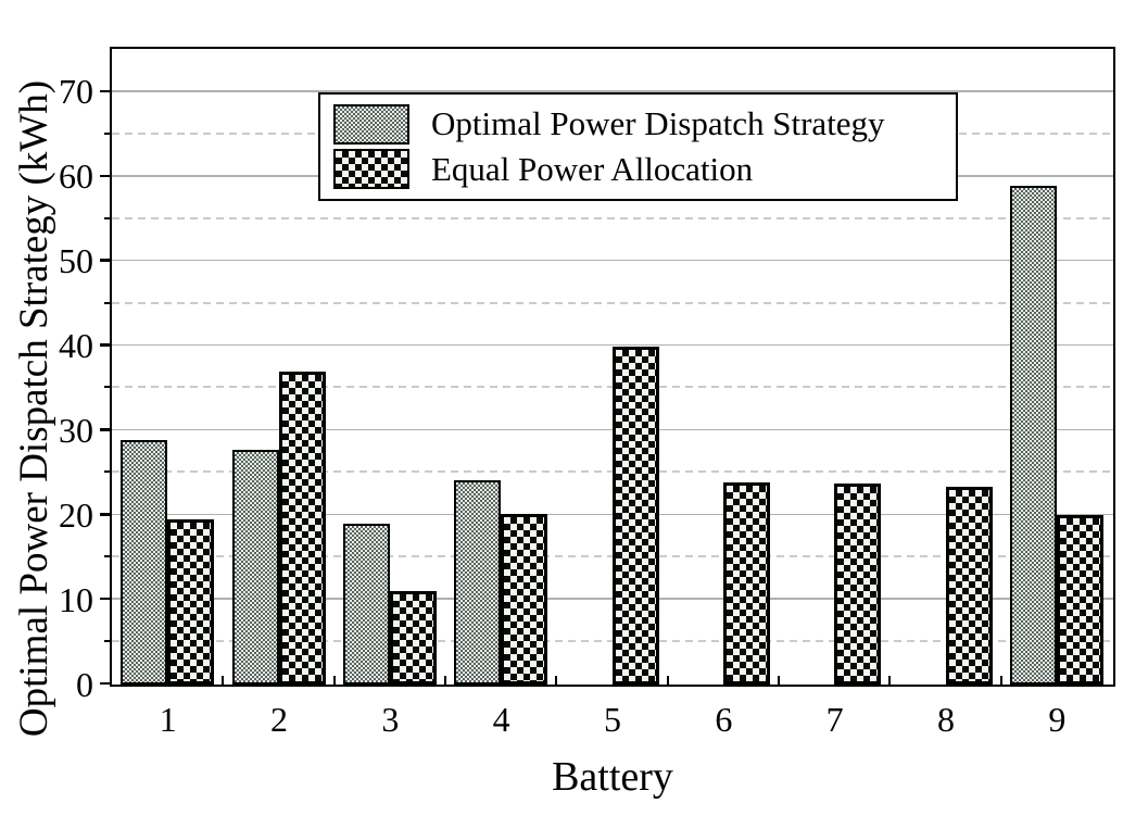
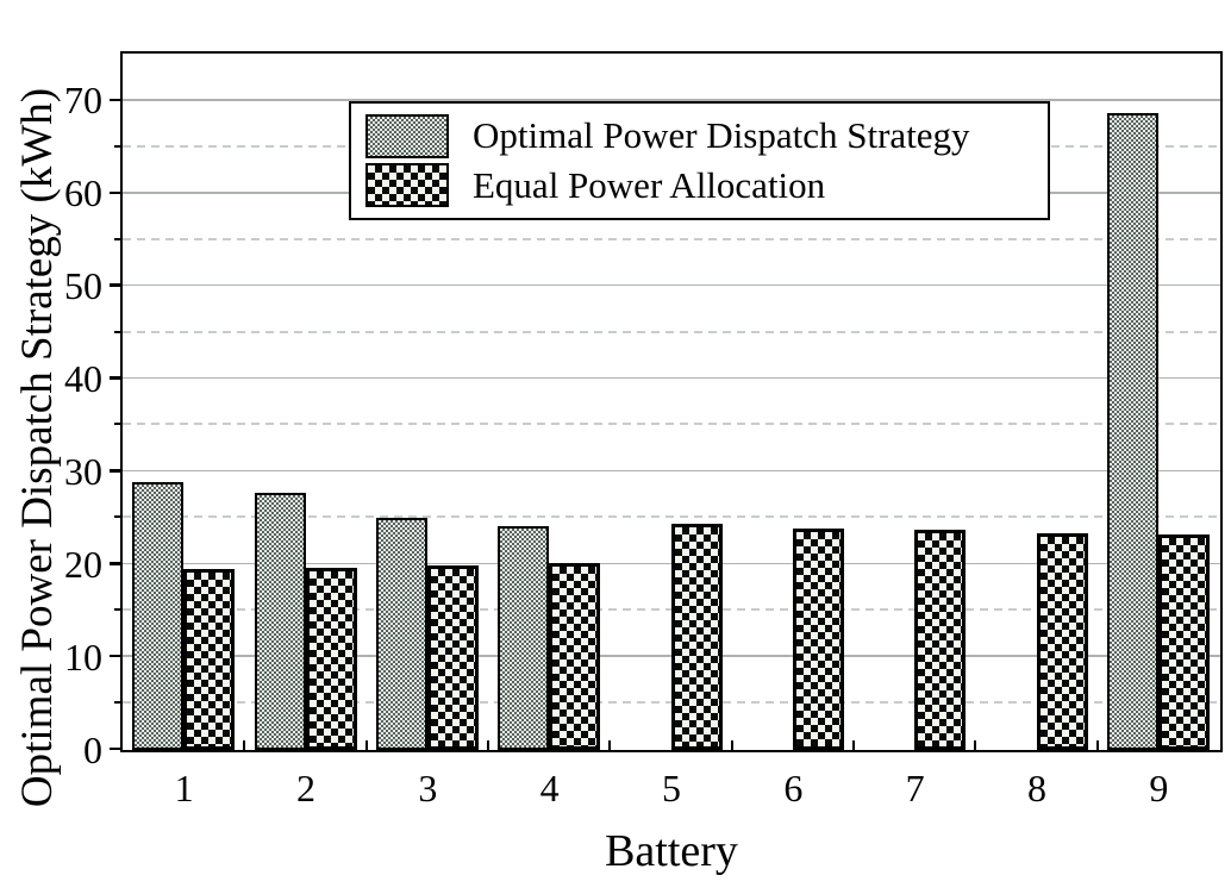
Equal Power Allocation/2: 37 -> 20
Optimal Power Dispatch Strategy/3: 19 -> 25
Equal Power Allocation/3: 11 -> 20
Equal Power Allocation/5: 40 -> 24
Optimal Power Dispatch Strategy/9: 59 -> 69
Equal Power Allocation/9: 20 -> 23
